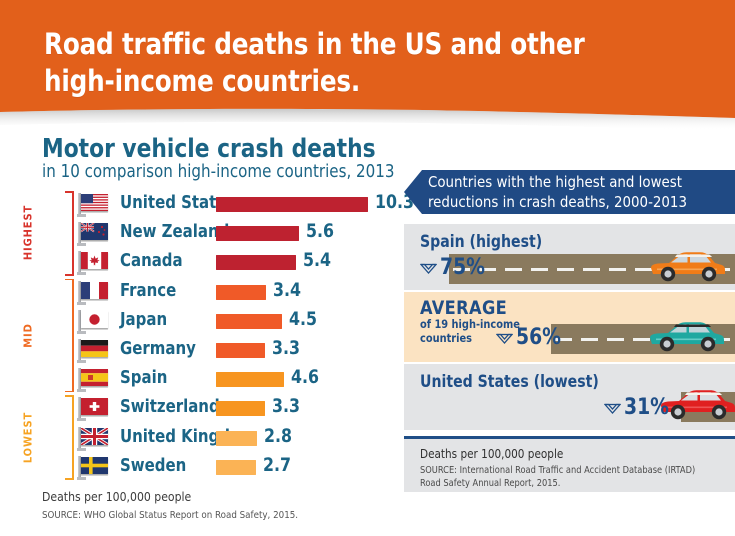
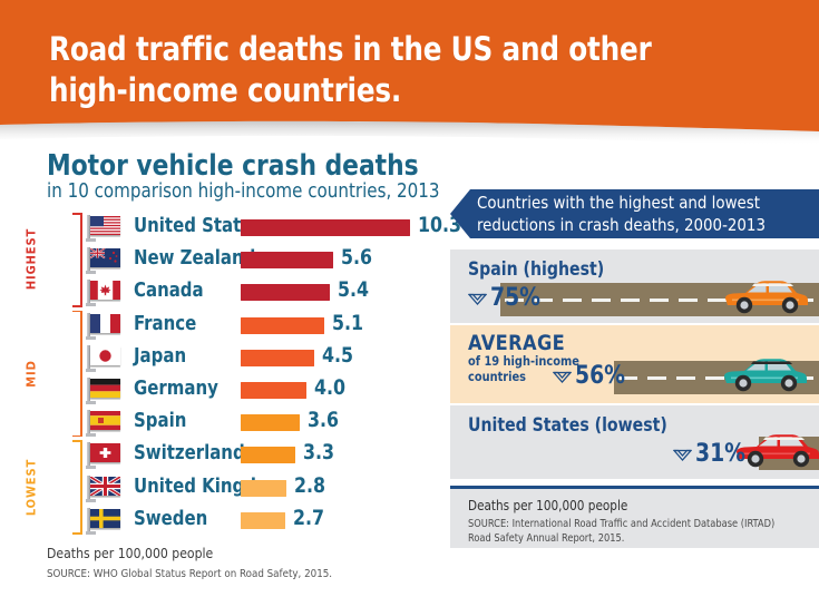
France: 3.4 -> 5.1
Germany: 3.3 -> 4.0
Spain: 4.6 -> 3.6
